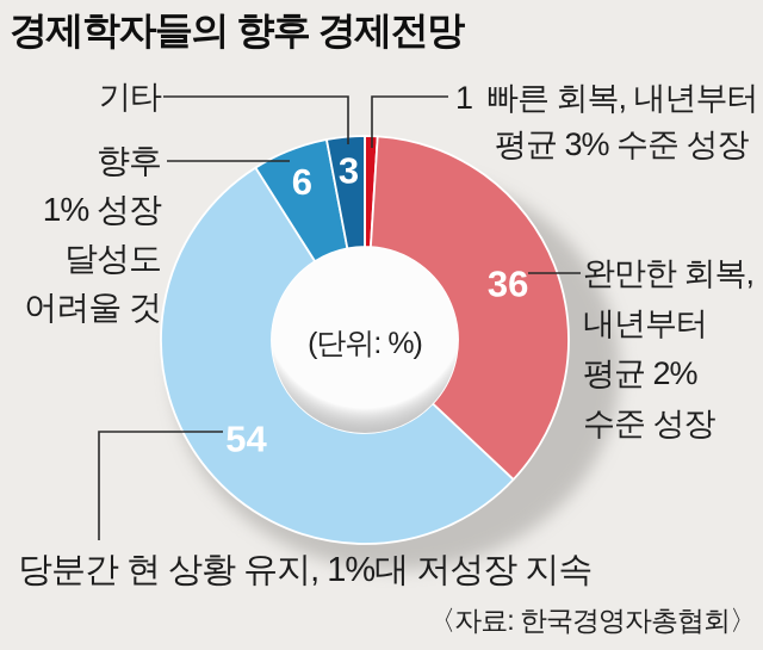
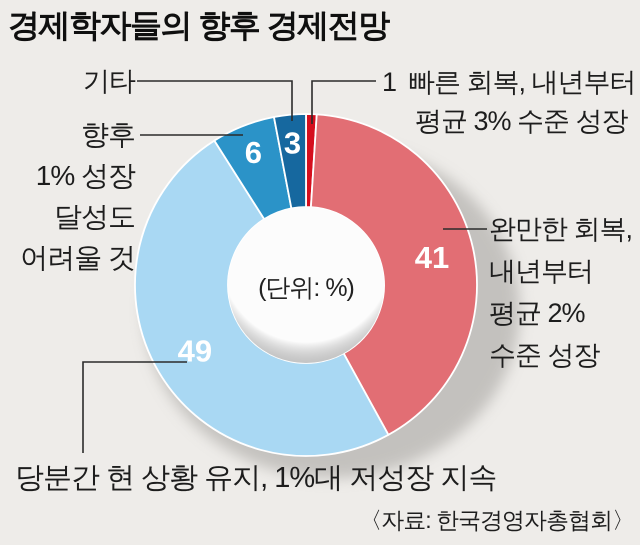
완만한 회복, 내년부터 평균 2% 수준 성장: 36 -> 41
당분간 현 상황 유지, 1%대 저성장 지속: 54 -> 49
